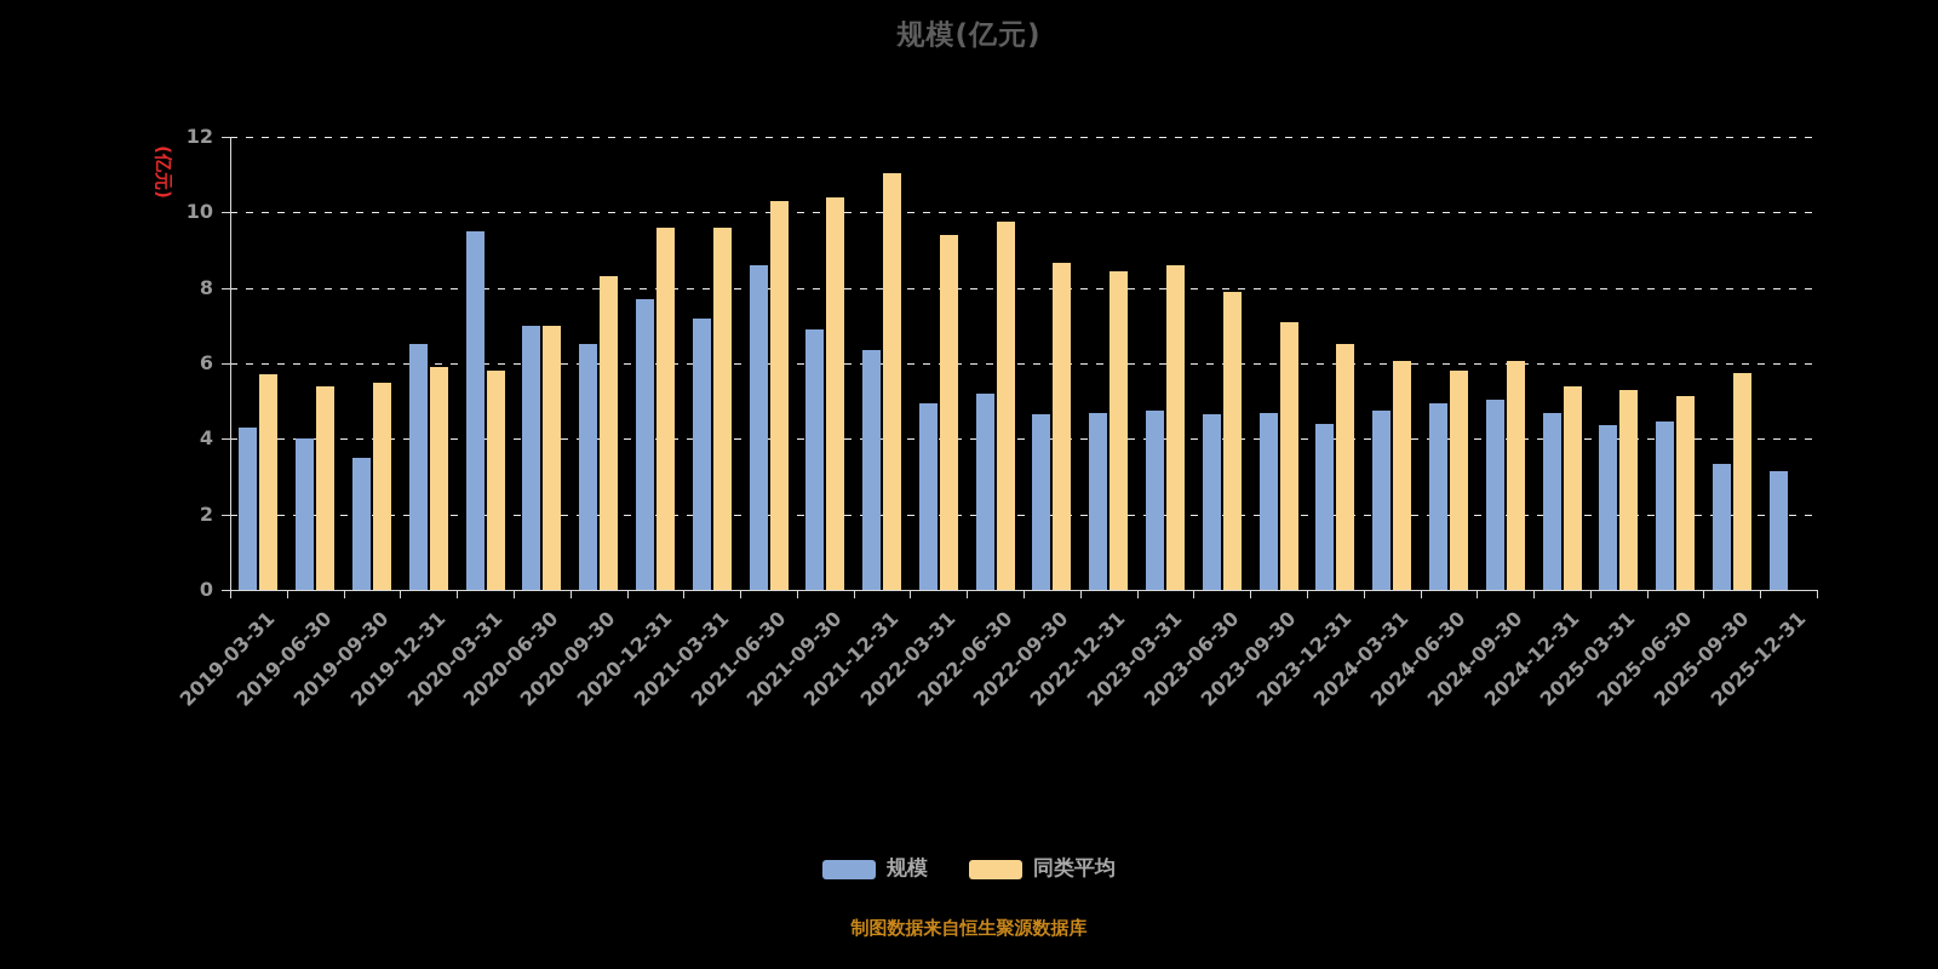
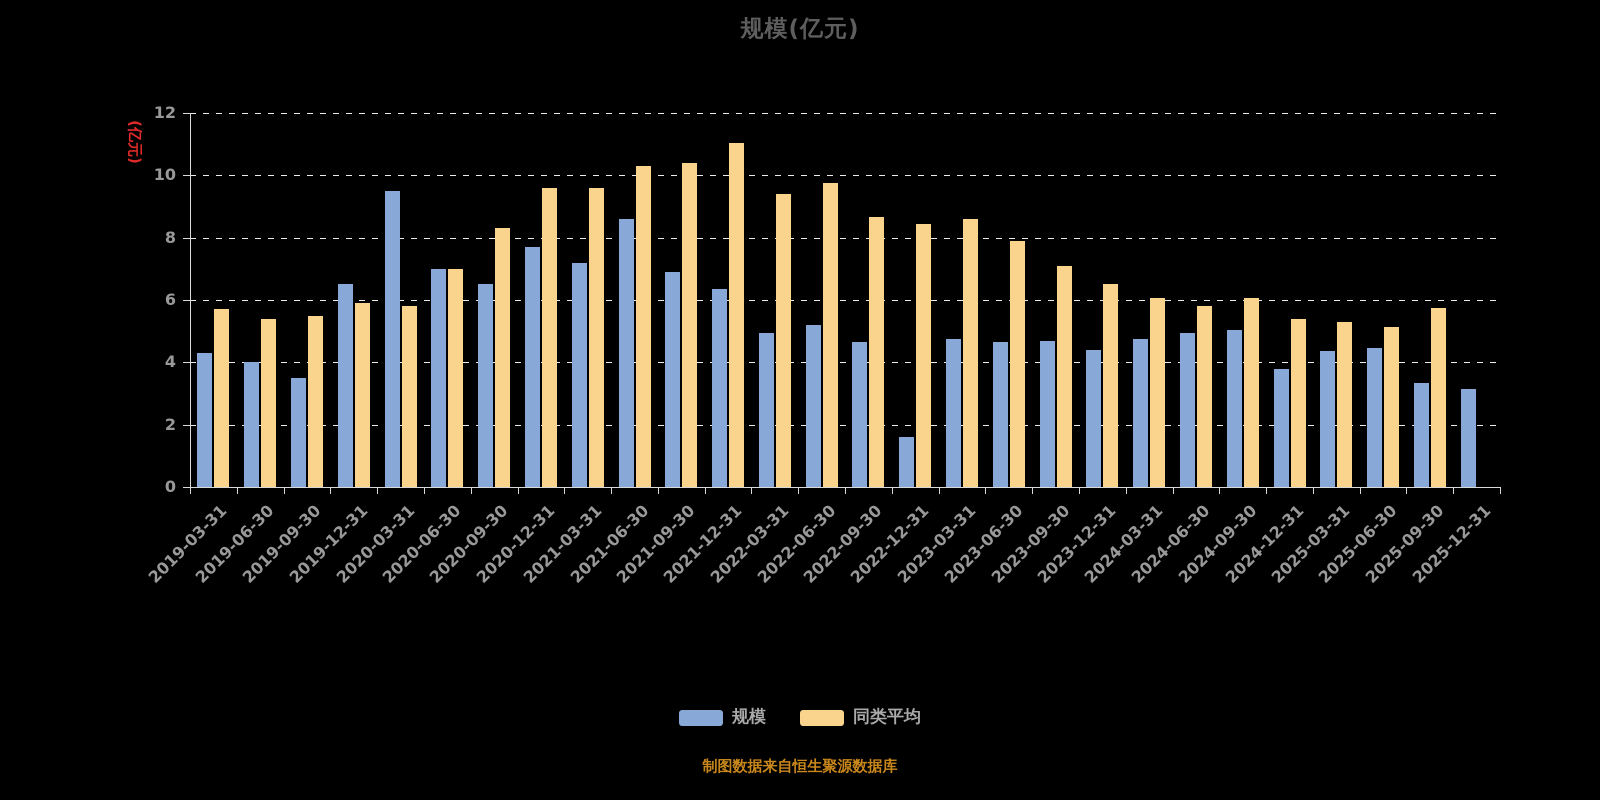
规模/2022-12-31: 4.7 -> 1.6
规模/2024-12-31: 4.7 -> 3.8
